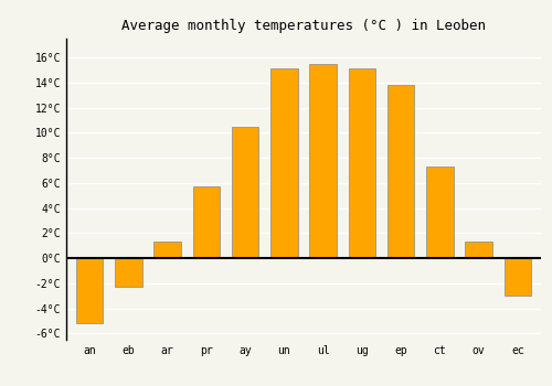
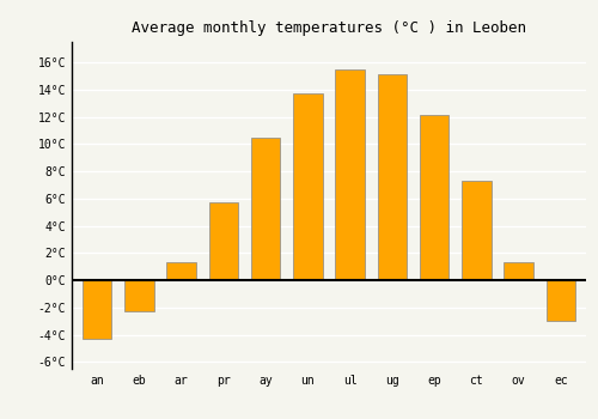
an: -5.2°C -> -4.3°C
un: 15.1°C -> 13.7°C
ep: 13.8°C -> 12.1°C
